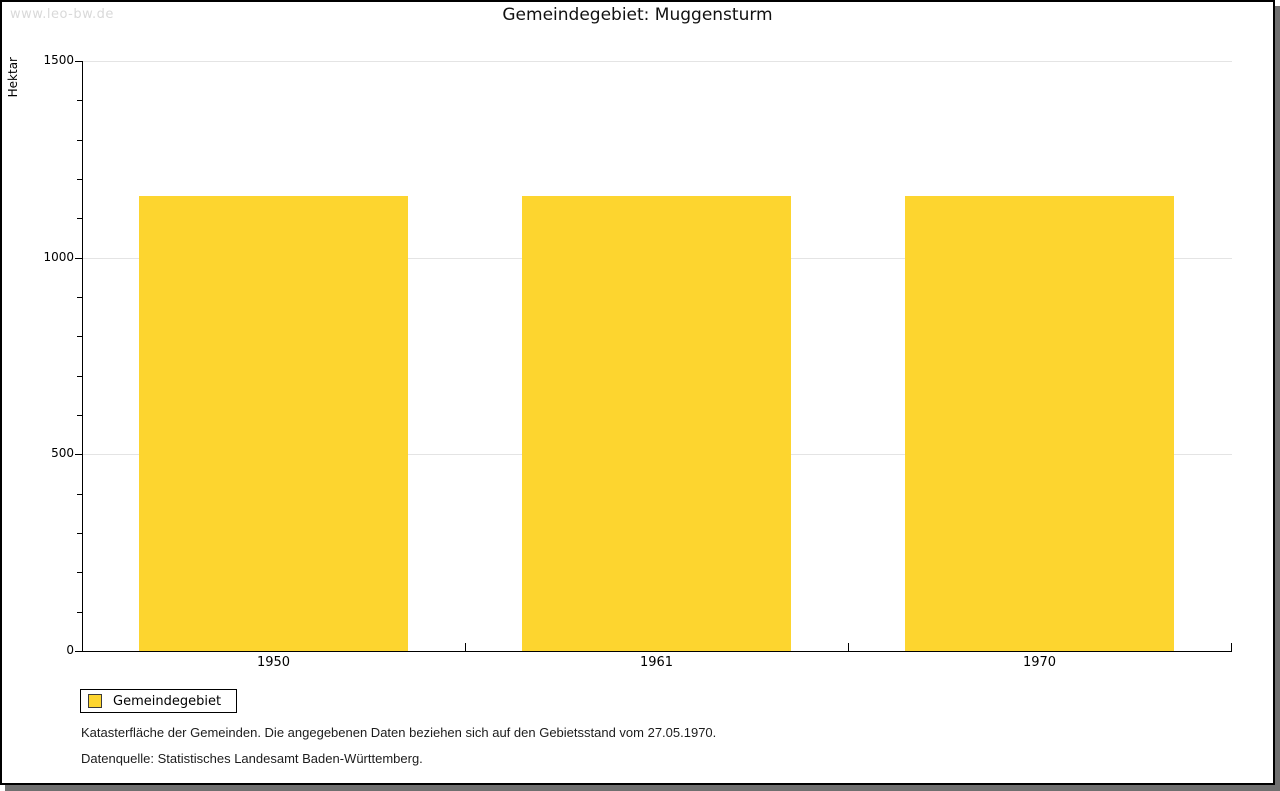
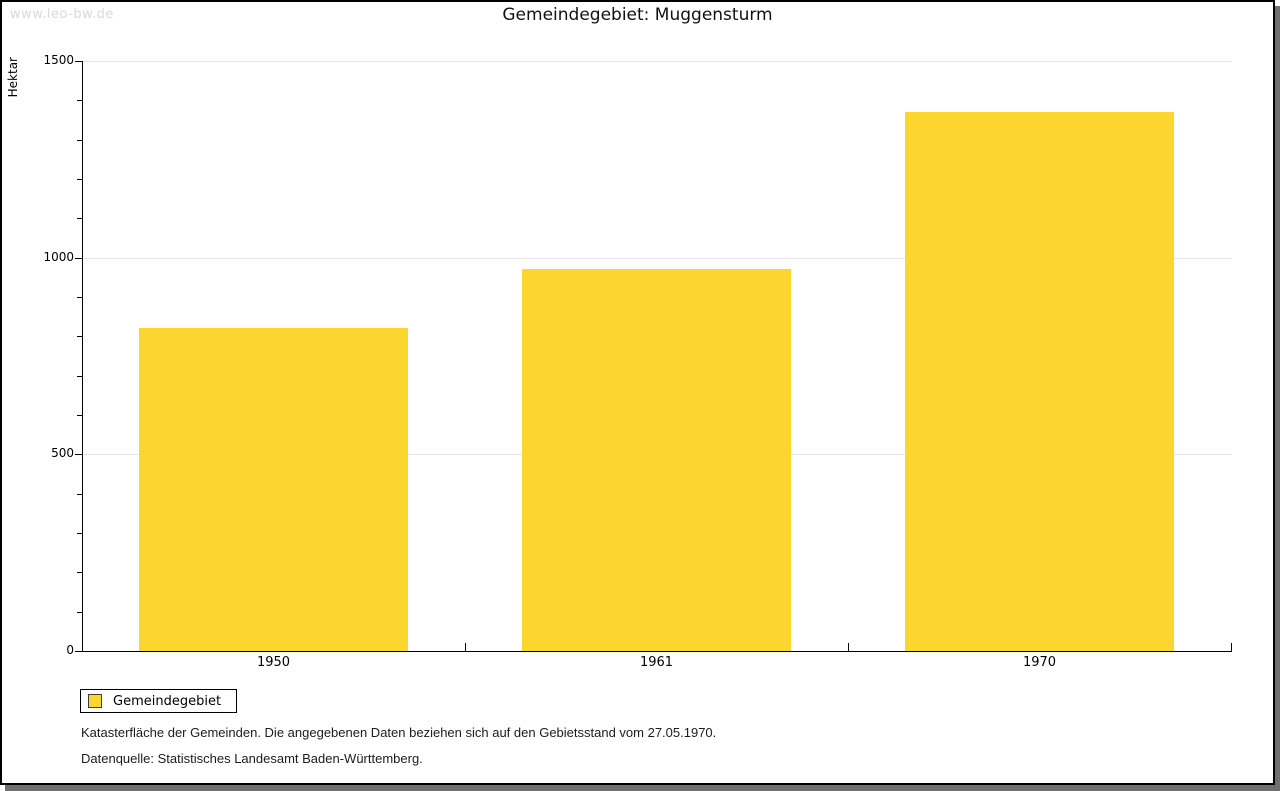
1950: 1160 -> 820
1961: 1160 -> 970
1970: 1160 -> 1370
